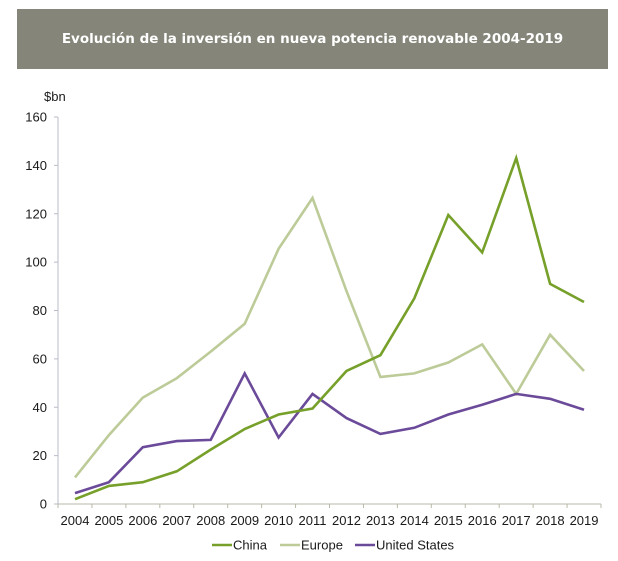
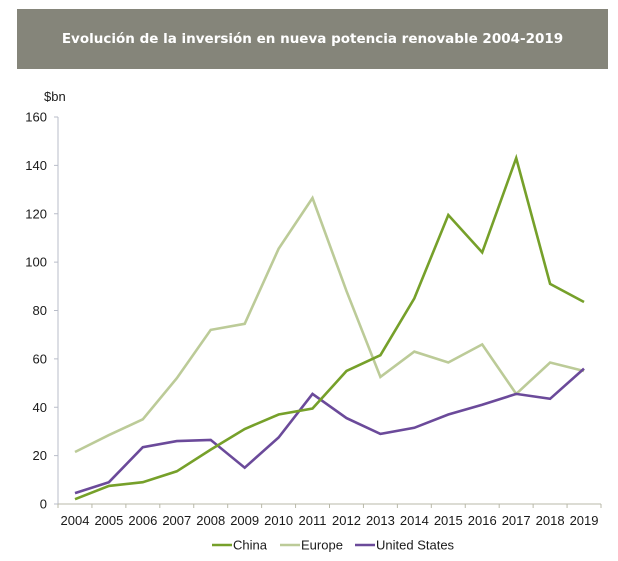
Europe/2004: 11 -> 22
Europe/2006: 44 -> 35
Europe/2008: 63 -> 72
United States/2009: 54 -> 15
Europe/2014: 54 -> 63
Europe/2018: 70 -> 58
United States/2019: 39 -> 56
